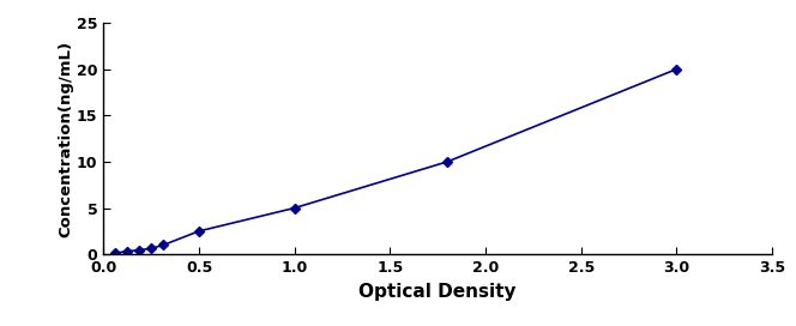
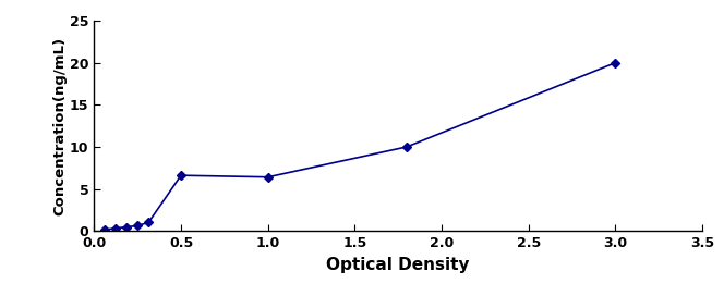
0.5: 2.5 -> 6.6
1.0: 5.0 -> 6.4
